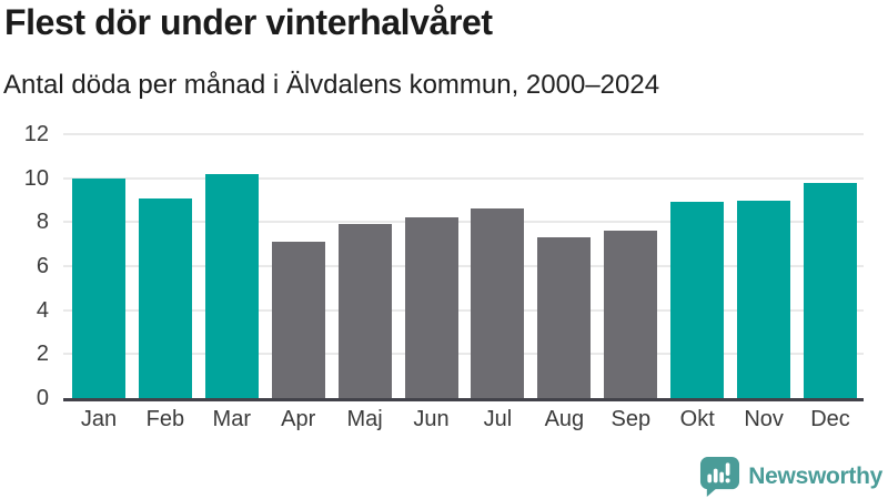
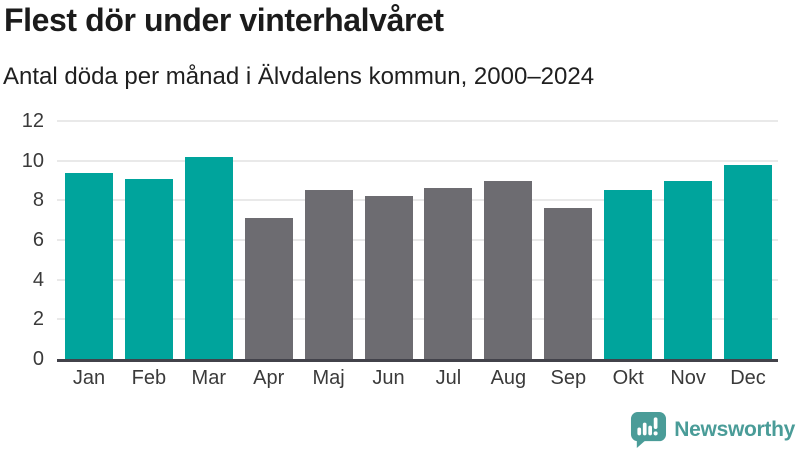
Jan: 10.0 -> 9.4
Maj: 7.9 -> 8.5
Aug: 7.3 -> 9.0
Okt: 8.9 -> 8.5
